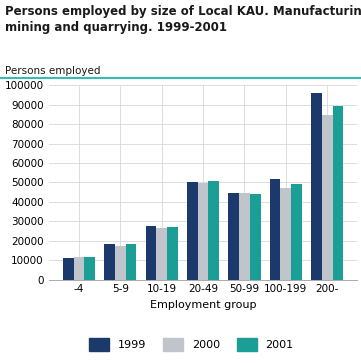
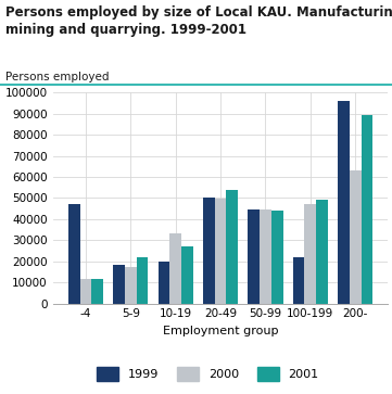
1999/-4: 11000 -> 47000
2001/5-9: 18000 -> 22000
1999/10-19: 28000 -> 20000
2000/10-19: 26000 -> 33000
2001/20-49: 50000 -> 54000
1999/100-199: 52000 -> 22000
2000/200-: 84000 -> 63000
